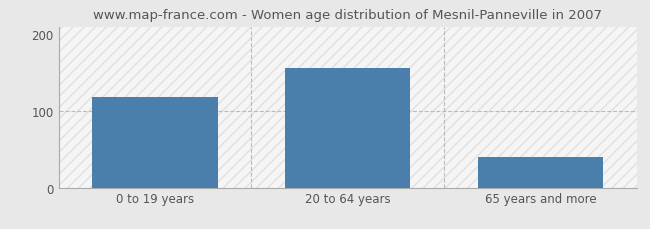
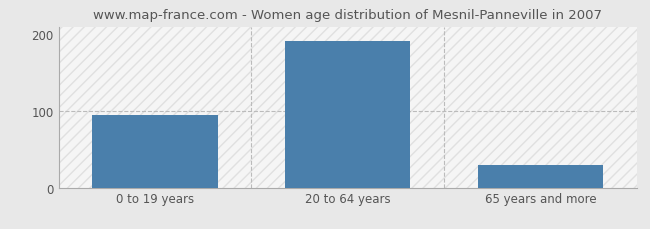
0 to 19 years: 118 -> 95
20 to 64 years: 156 -> 191
65 years and more: 40 -> 30
